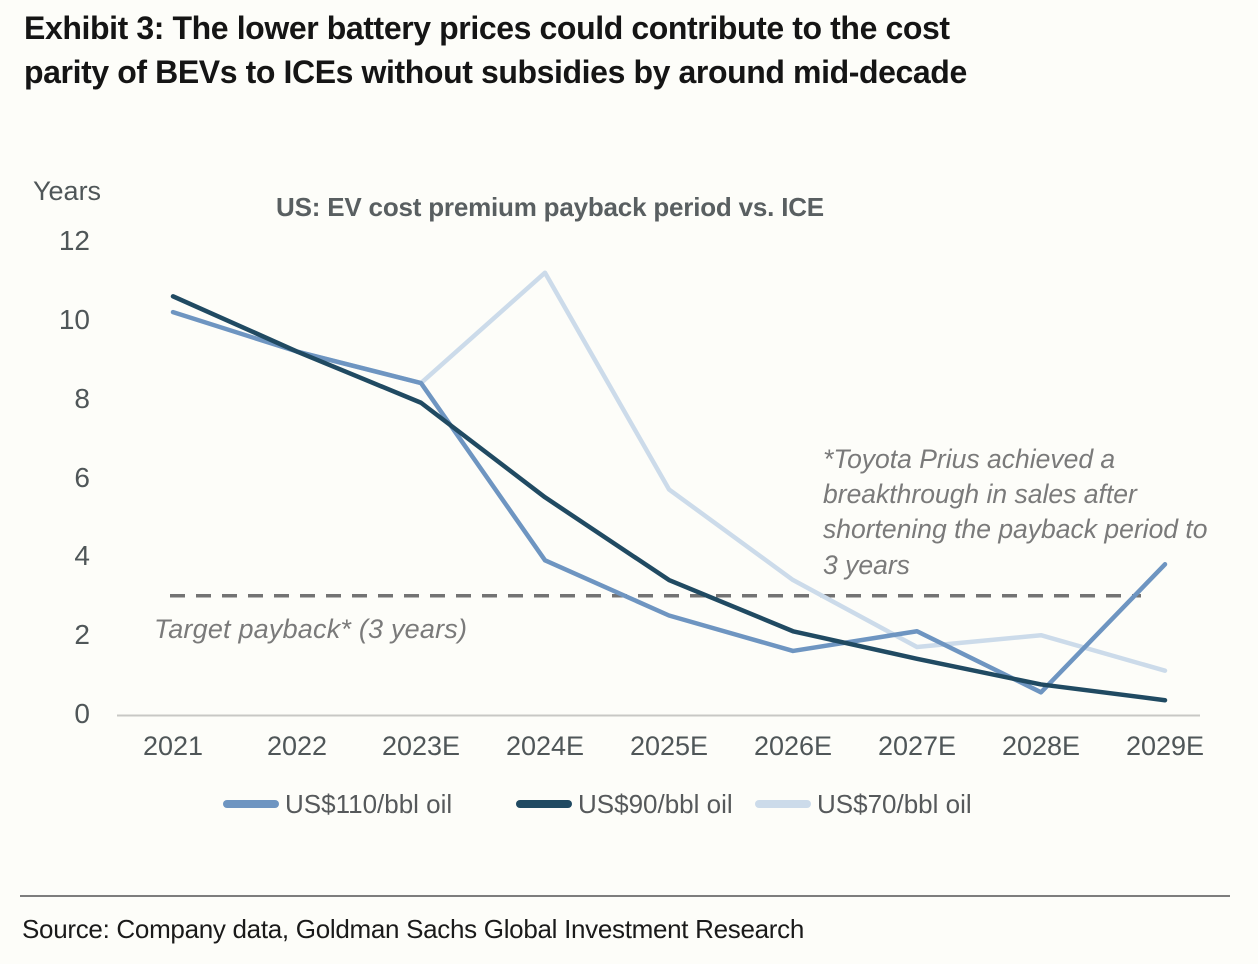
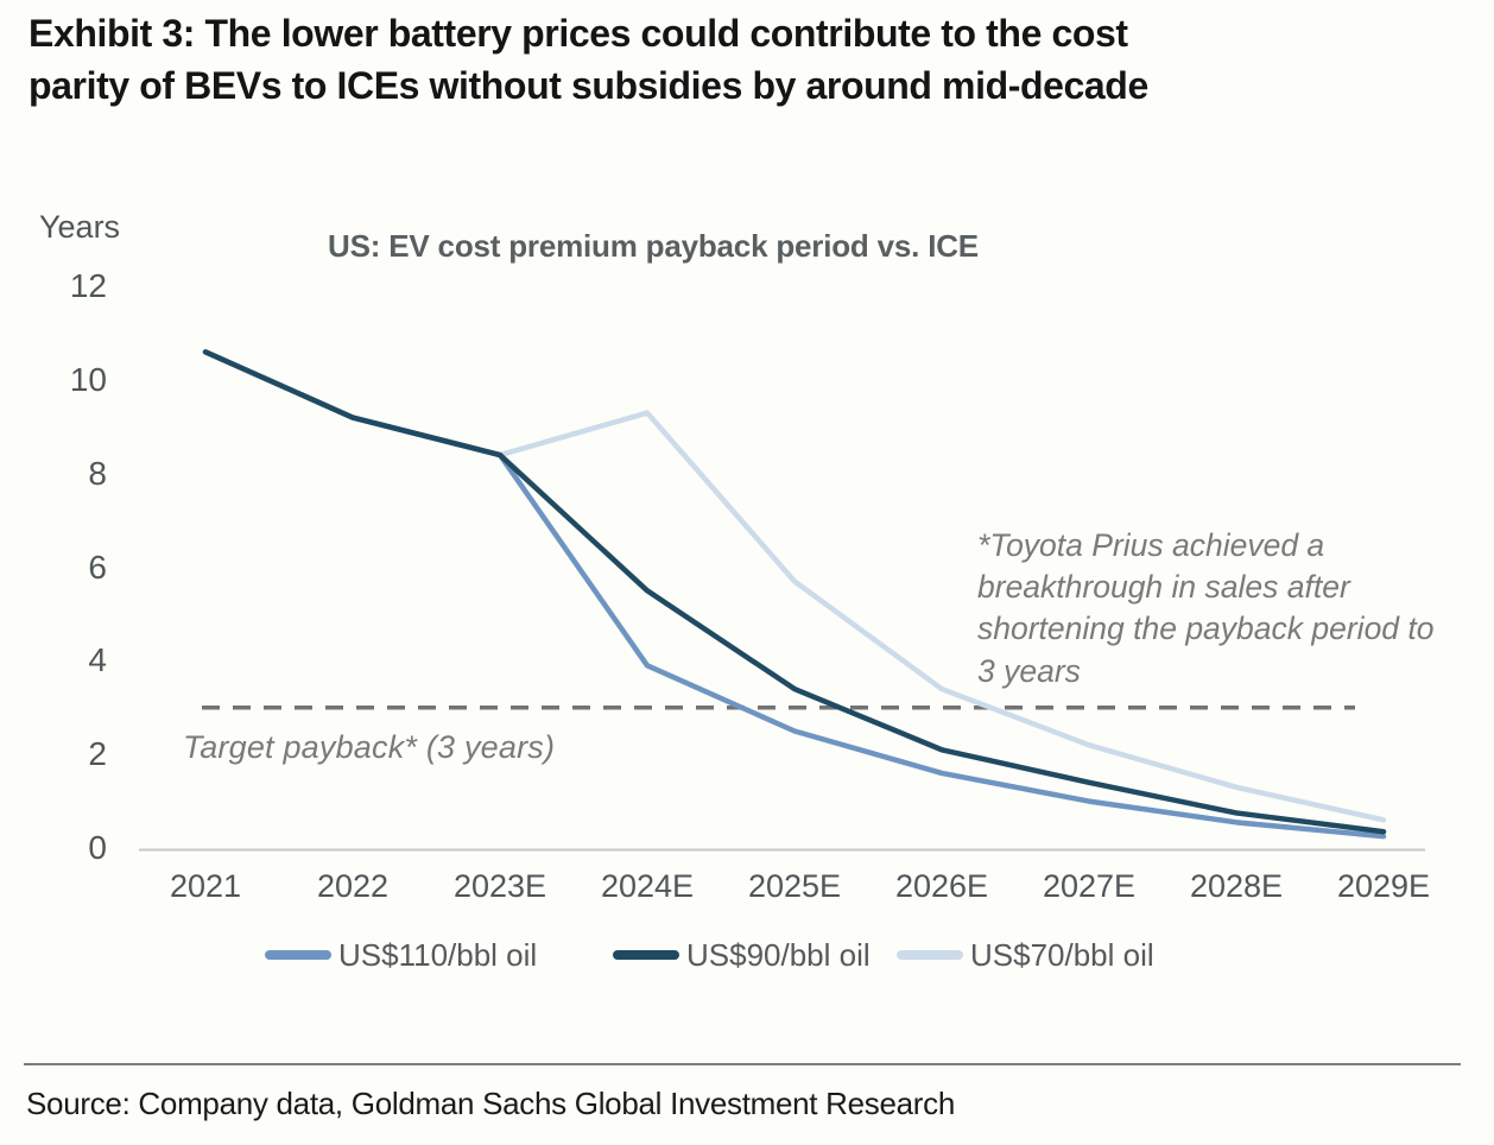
US$110/bbl oil/2021: 10.2 -> 10.6
US$90/bbl oil/2023E: 7.9 -> 8.4
US$70/bbl oil/2024E: 11.2 -> 9.3
US$110/bbl oil/2027E: 2.1 -> 1.0
US$70/bbl oil/2027E: 1.7 -> 2.2
US$70/bbl oil/2028E: 2.0 -> 1.3
US$110/bbl oil/2029E: 3.8 -> 0.2
US$70/bbl oil/2029E: 1.1 -> 0.6
